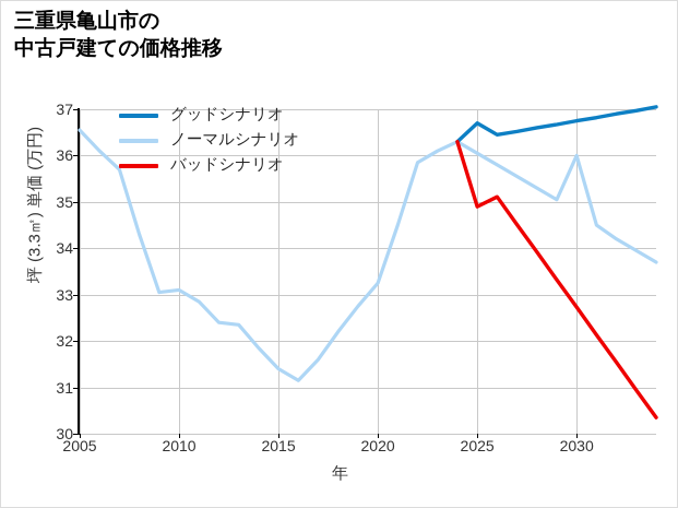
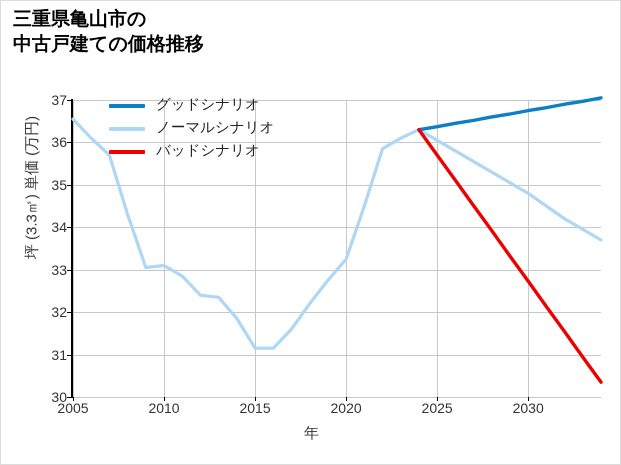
ノーマルシナリオ/2015: 31.4 -> 31.1
グッドシナリオ/2025: 36.7 -> 36.4
バッドシナリオ/2025: 34.9 -> 35.7
ノーマルシナリオ/2030: 36.0 -> 34.8
